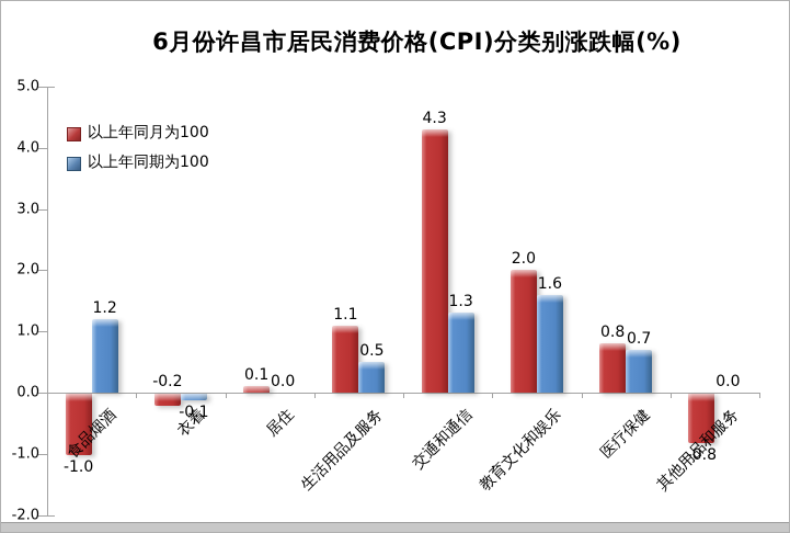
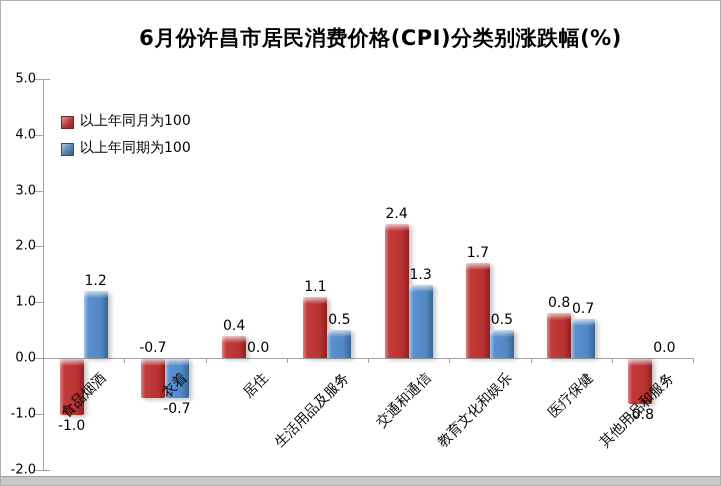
以上年同月为100/衣着: -0.2 -> -0.7
以上年同期为100/衣着: -0.1 -> -0.7
以上年同月为100/居住: 0.1 -> 0.4
以上年同月为100/交通和通信: 4.3 -> 2.4
以上年同月为100/教育文化和娱乐: 2.0 -> 1.7
以上年同期为100/教育文化和娱乐: 1.6 -> 0.5
